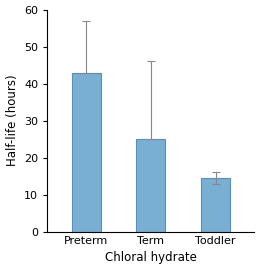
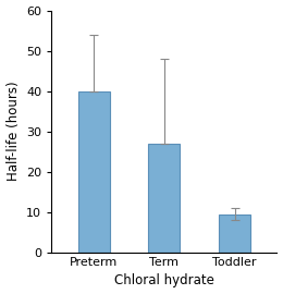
Preterm: 43.0 -> 40.0
Term: 25.0 -> 27.0
Toddler: 14.5 -> 9.5
